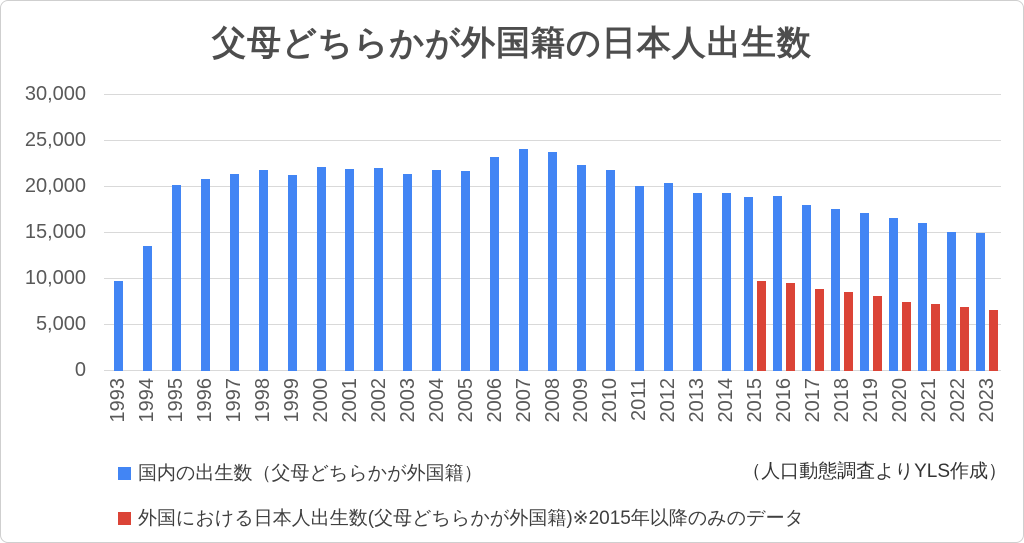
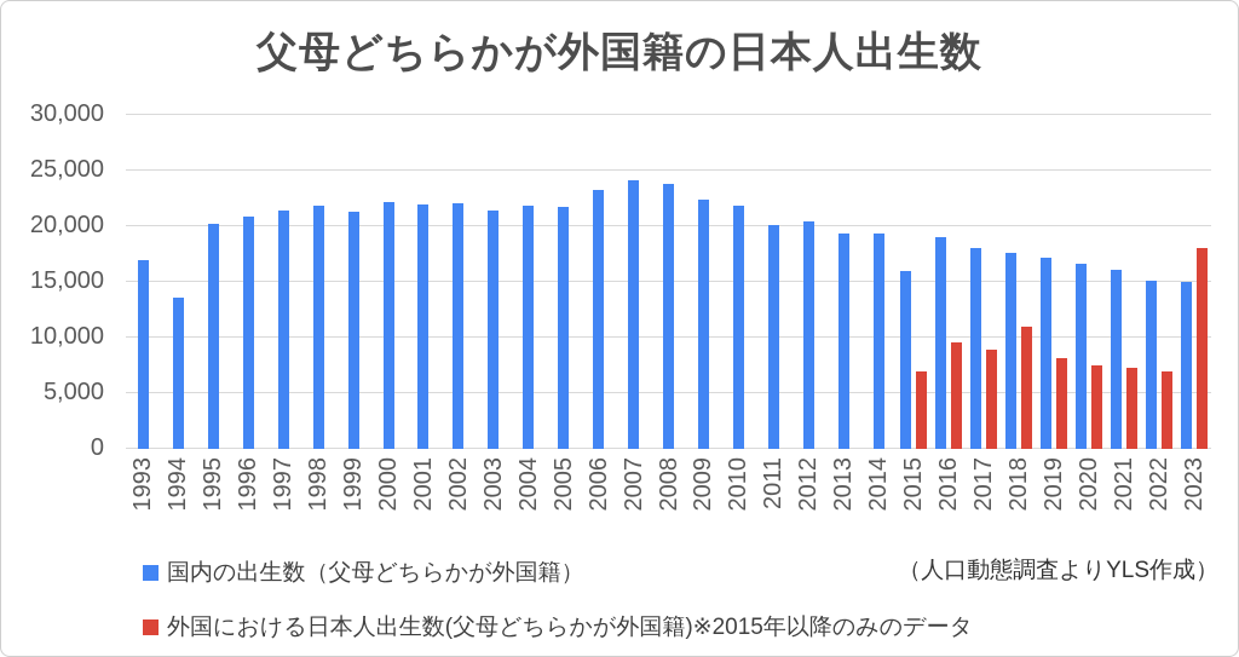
国内の出生数（父母どちらかが外国籍）/1993: 10000 -> 17000
国内の出生数（父母どちらかが外国籍）/2015: 19000 -> 16000
外国における日本人出生数(父母どちらかが外国籍)※2015年以降のみのデータ/2015: 10000 -> 7000
外国における日本人出生数(父母どちらかが外国籍)※2015年以降のみのデータ/2018: 9000 -> 11000
外国における日本人出生数(父母どちらかが外国籍)※2015年以降のみのデータ/2023: 7000 -> 18000
